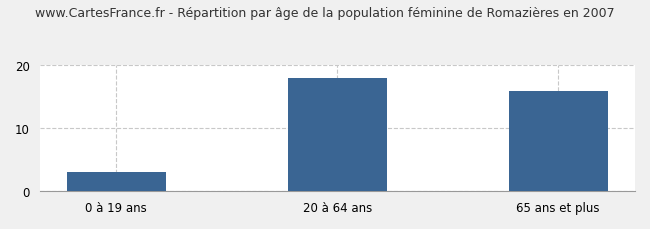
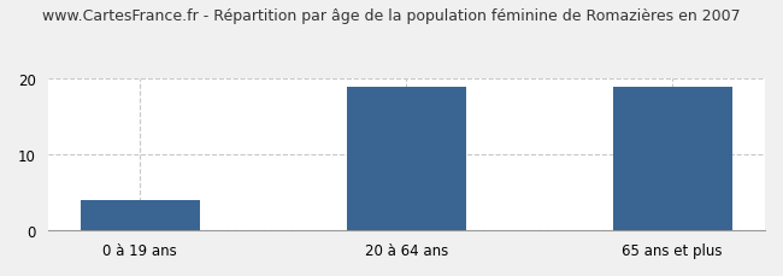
0 à 19 ans: 3 -> 4
20 à 64 ans: 18 -> 19
65 ans et plus: 16 -> 19
